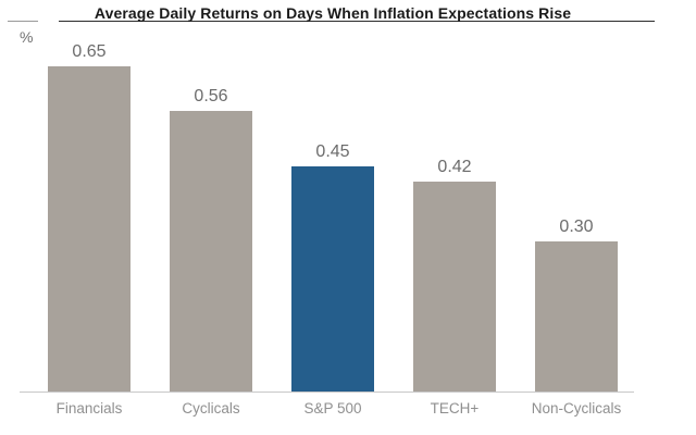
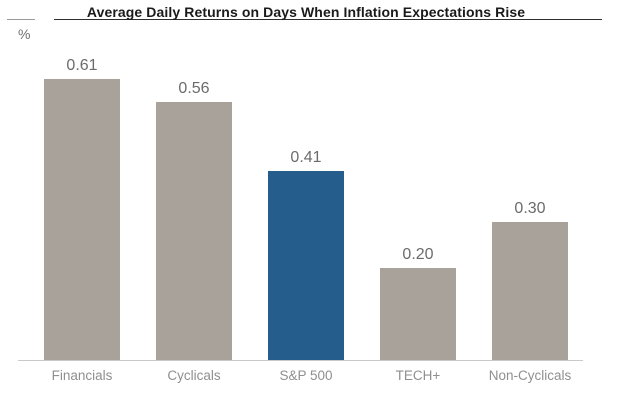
Financials: 0.65 -> 0.61
S&P 500: 0.45 -> 0.41
TECH+: 0.42 -> 0.20
